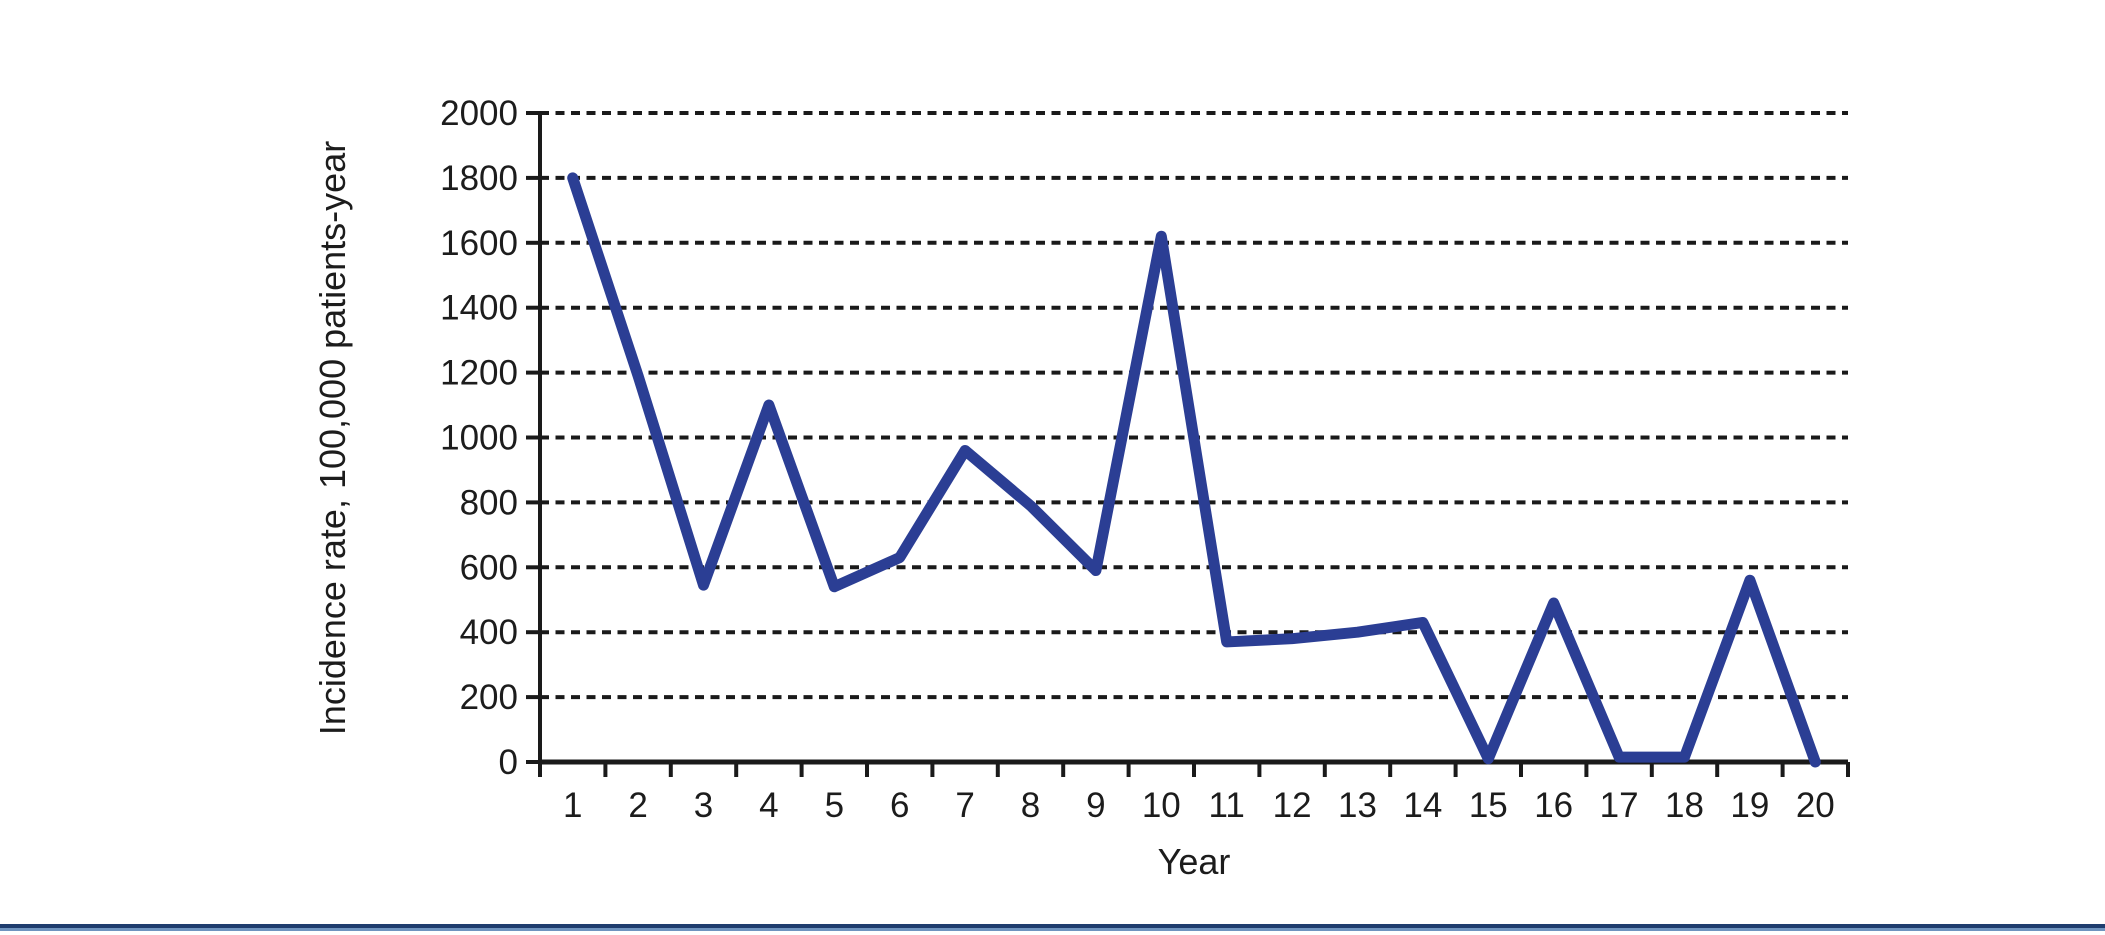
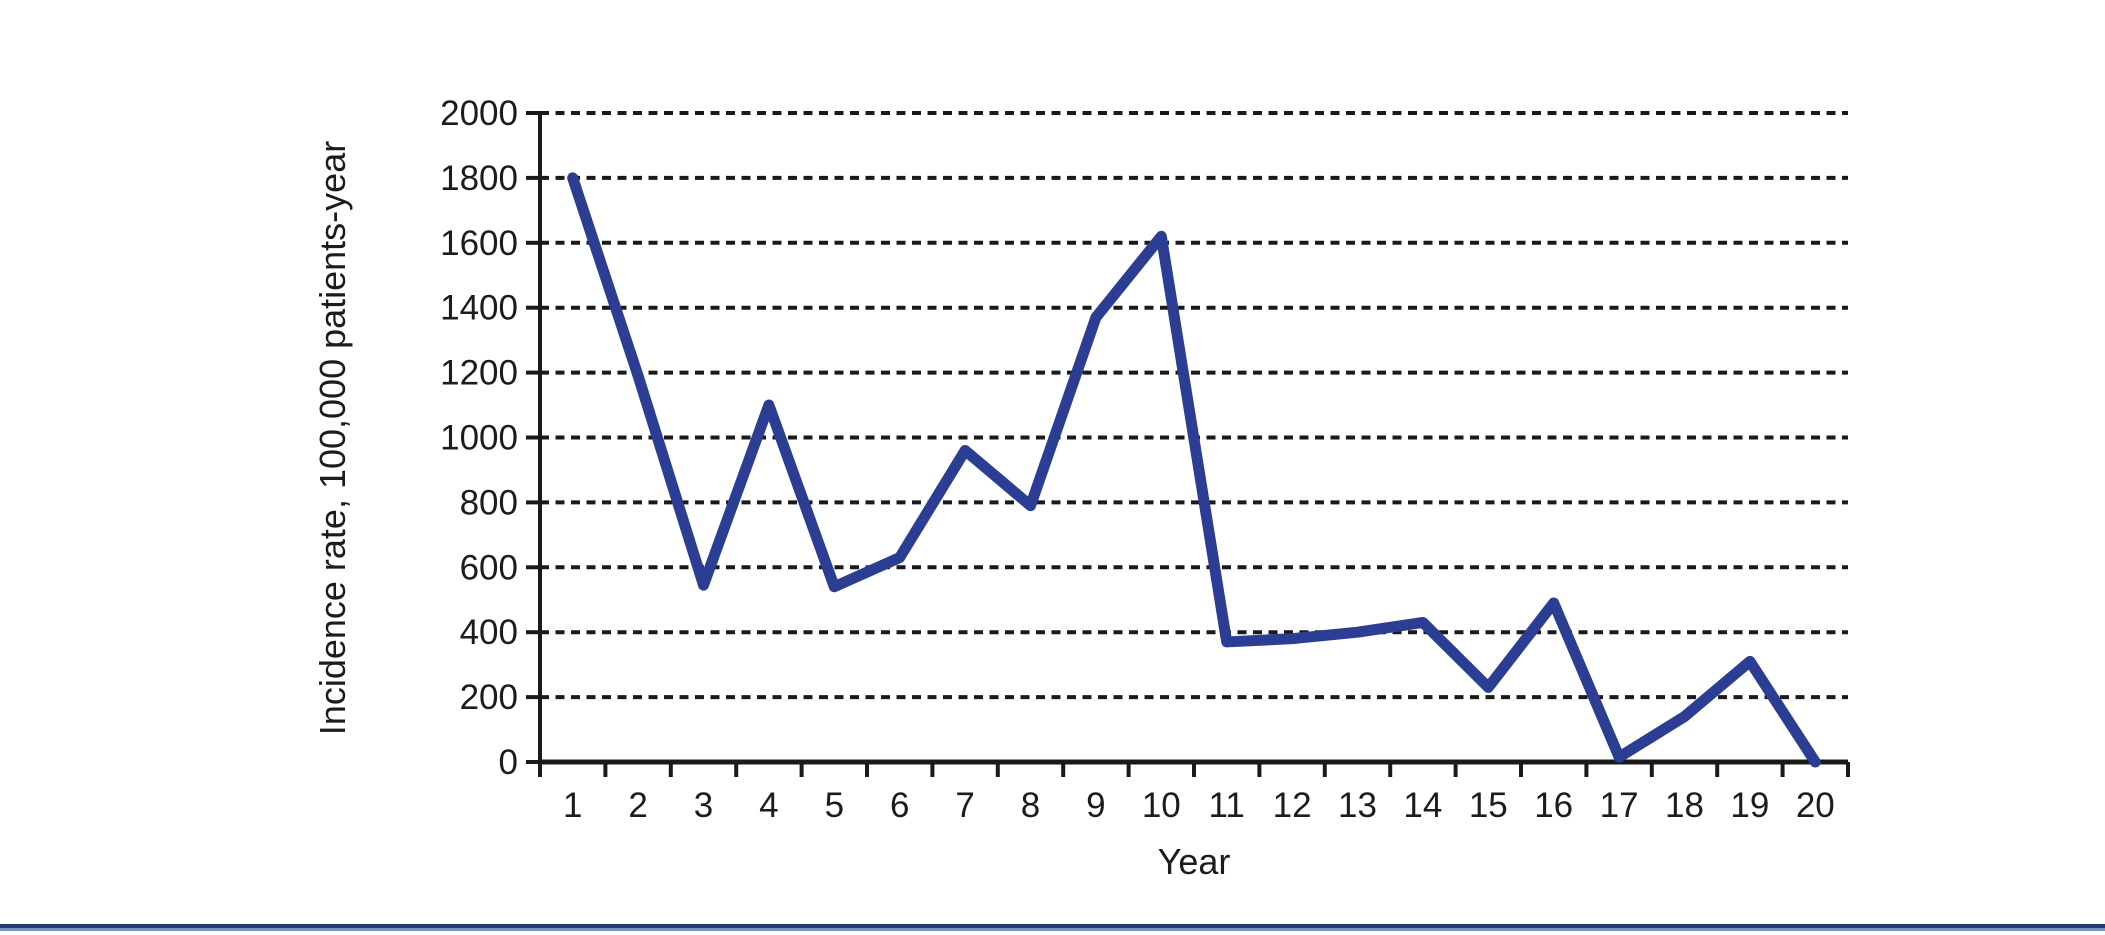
9: 590 -> 1370
15: 10 -> 230
18: 20 -> 140
19: 560 -> 310
